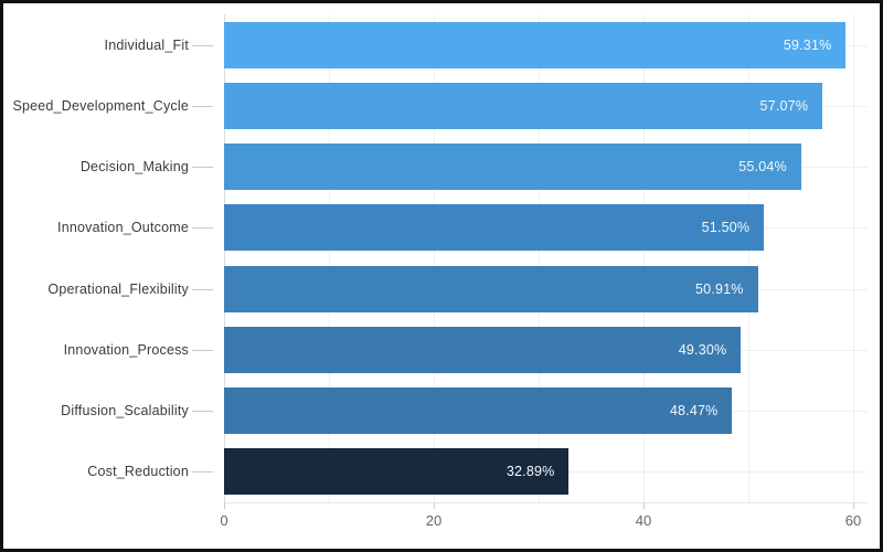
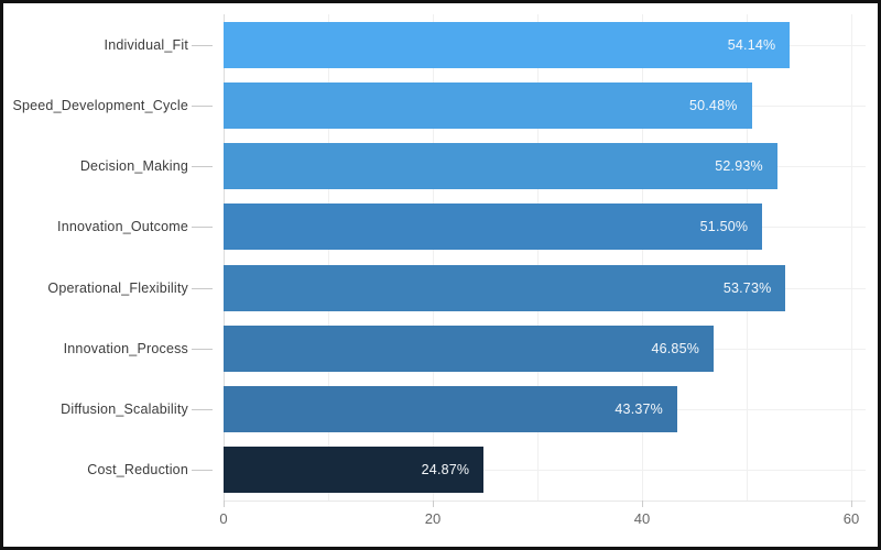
Individual_Fit: 59.31% -> 54.14%
Speed_Development_Cycle: 57.07% -> 50.48%
Decision_Making: 55.04% -> 52.93%
Operational_Flexibility: 50.91% -> 53.73%
Innovation_Process: 49.30% -> 46.85%
Diffusion_Scalability: 48.47% -> 43.37%
Cost_Reduction: 32.89% -> 24.87%
